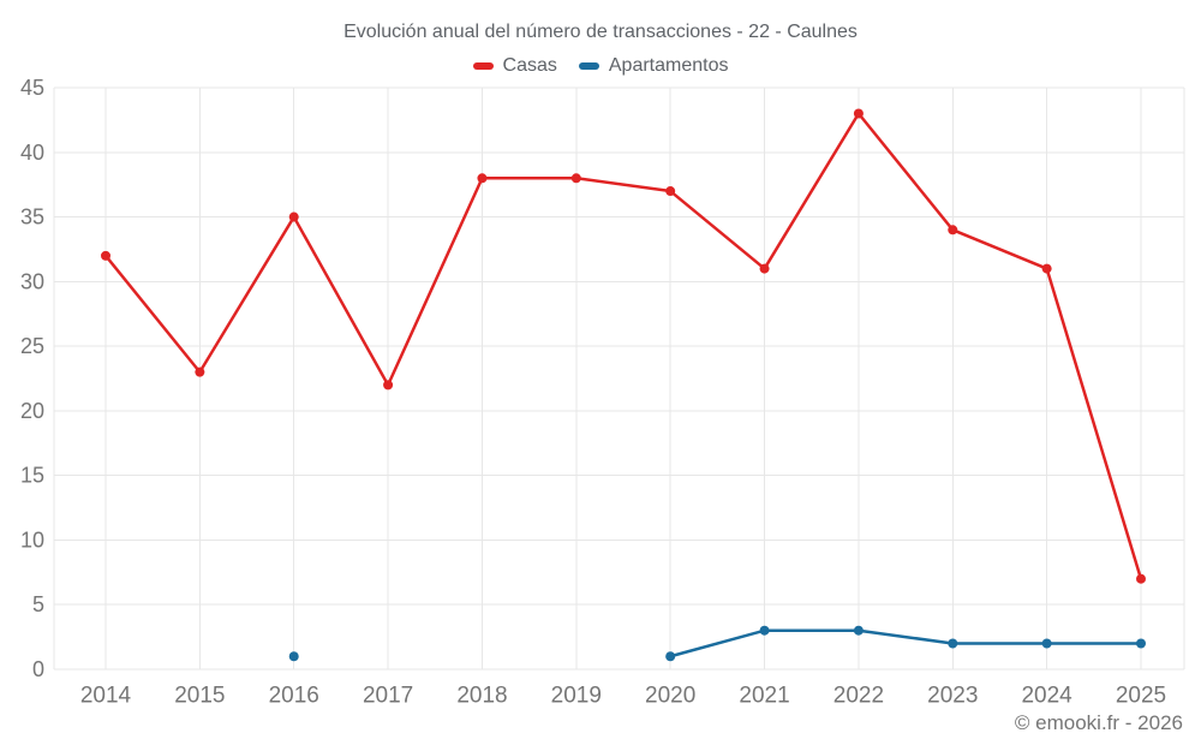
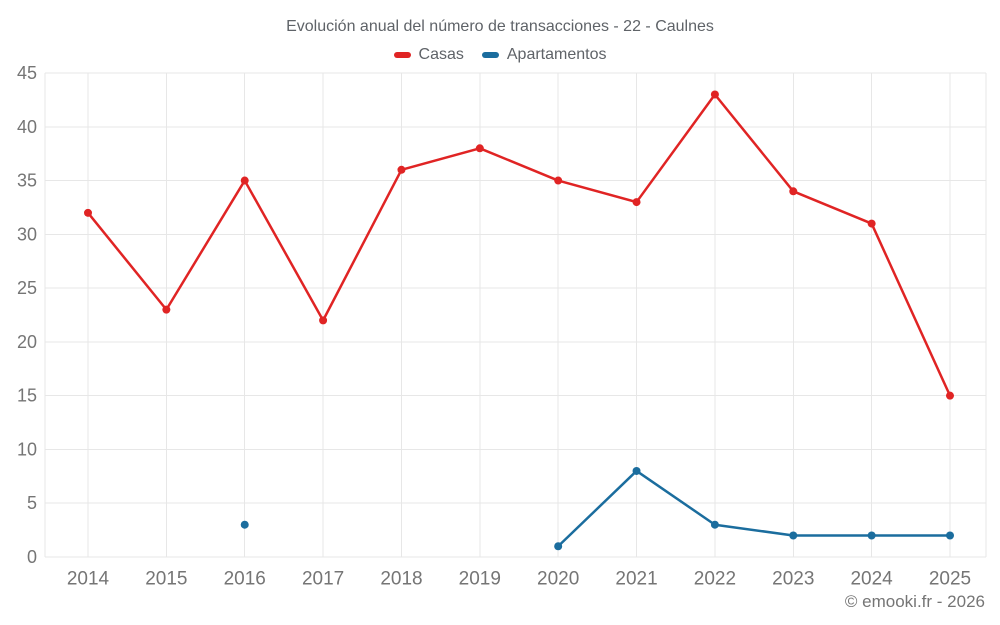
Apartamentos/2016: 1 -> 3
Casas/2018: 38 -> 36
Casas/2020: 37 -> 35
Casas/2021: 31 -> 33
Apartamentos/2021: 3 -> 8
Casas/2025: 7 -> 15
